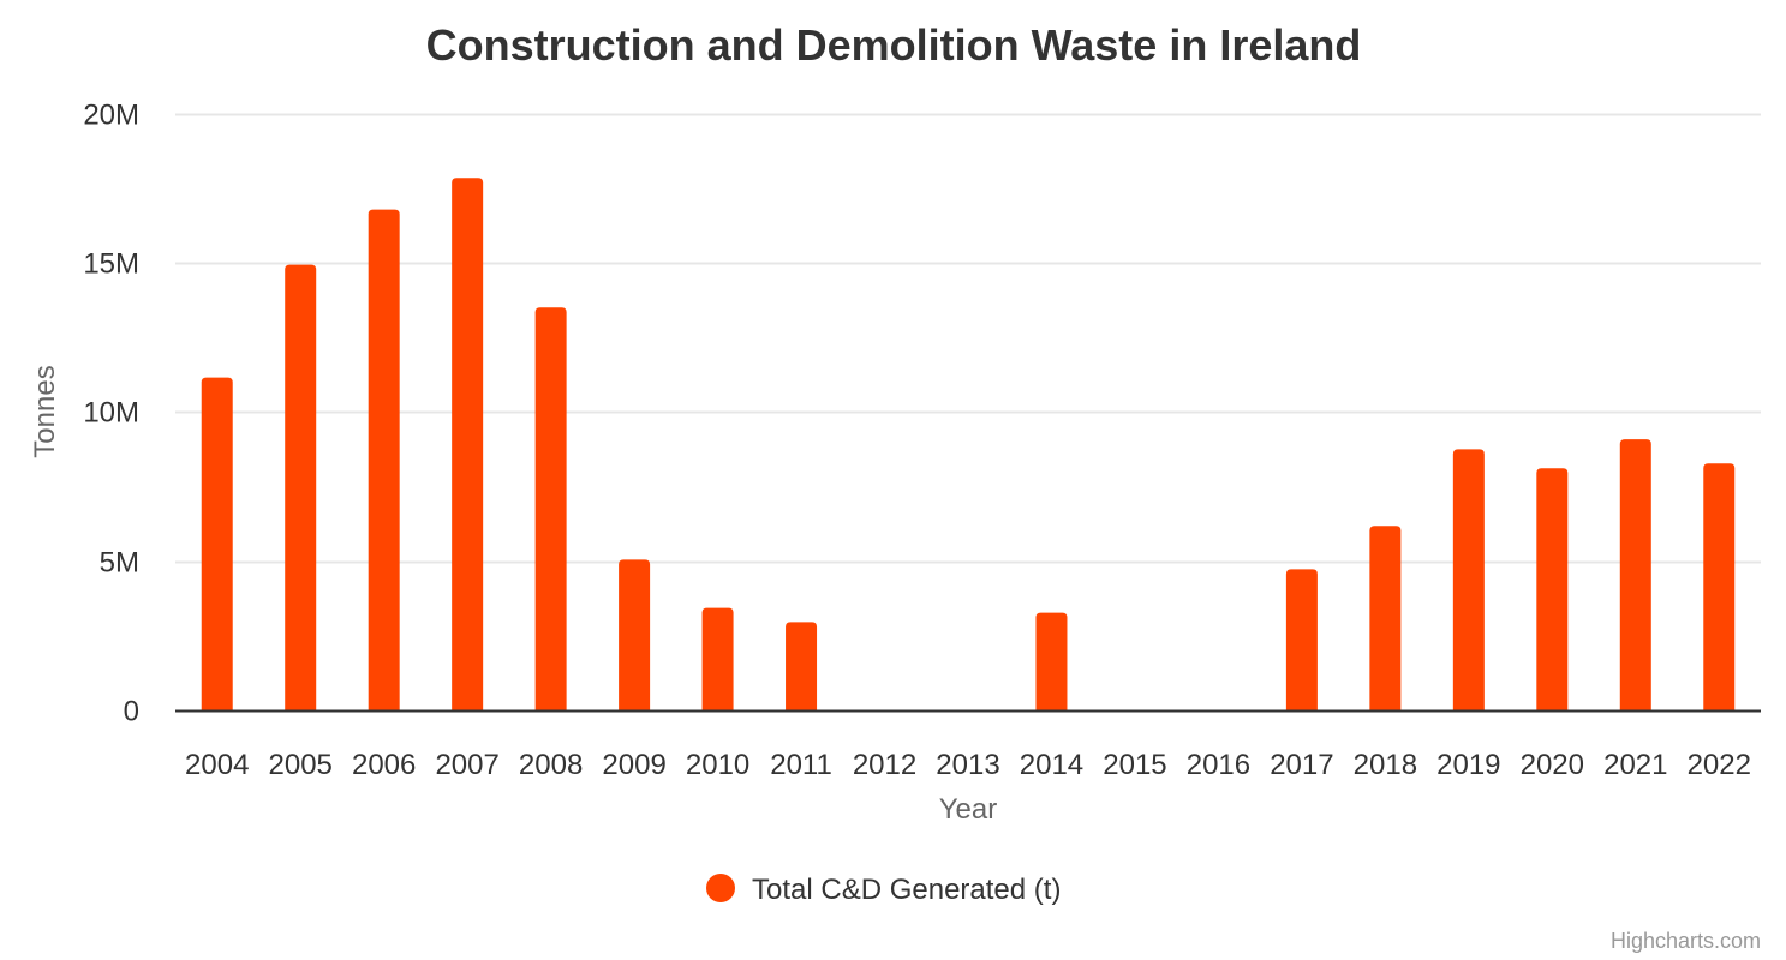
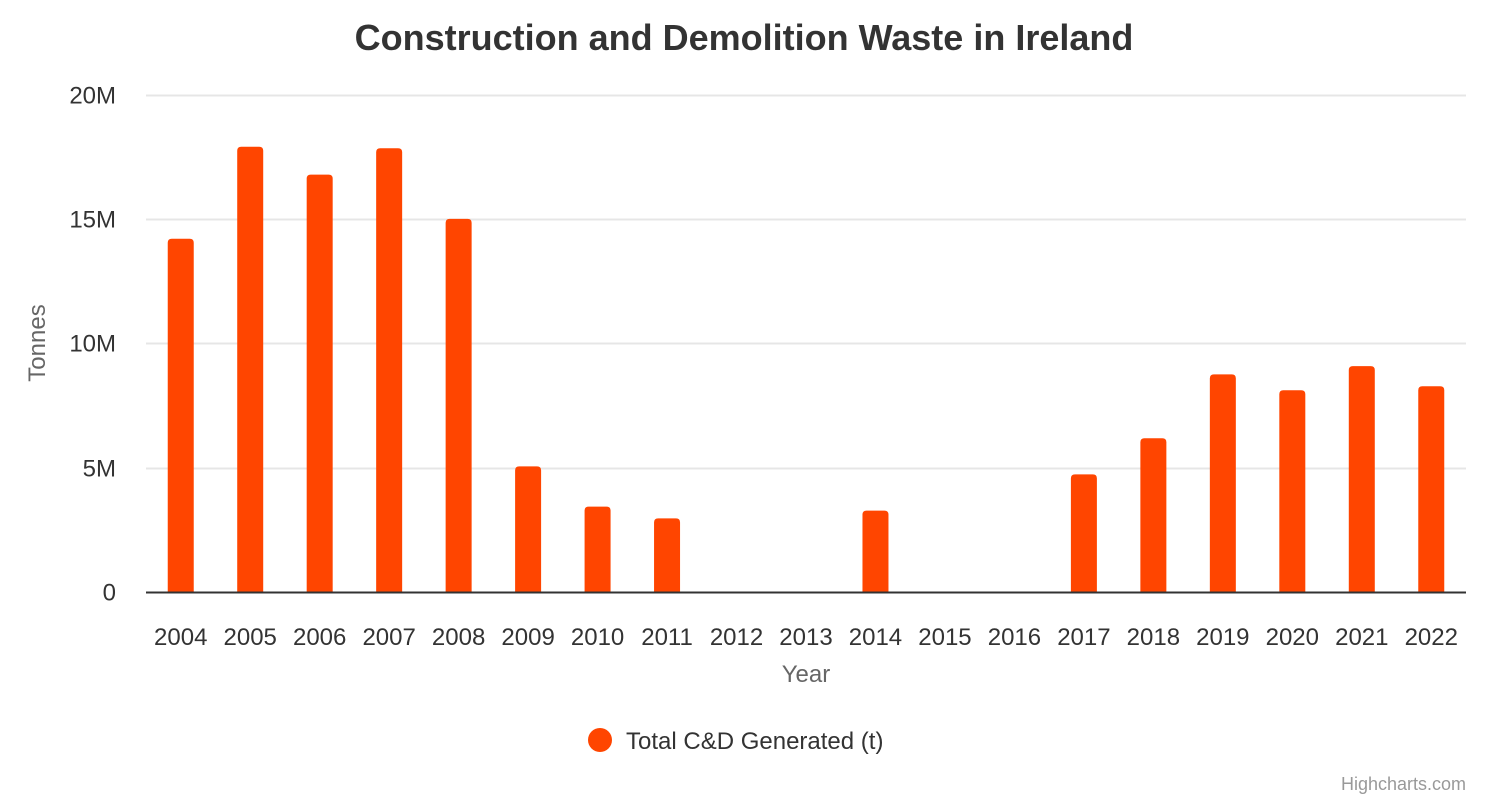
2004: 11.2M -> 14.2M
2005: 14.9M -> 17.9M
2008: 13.5M -> 15.0M
